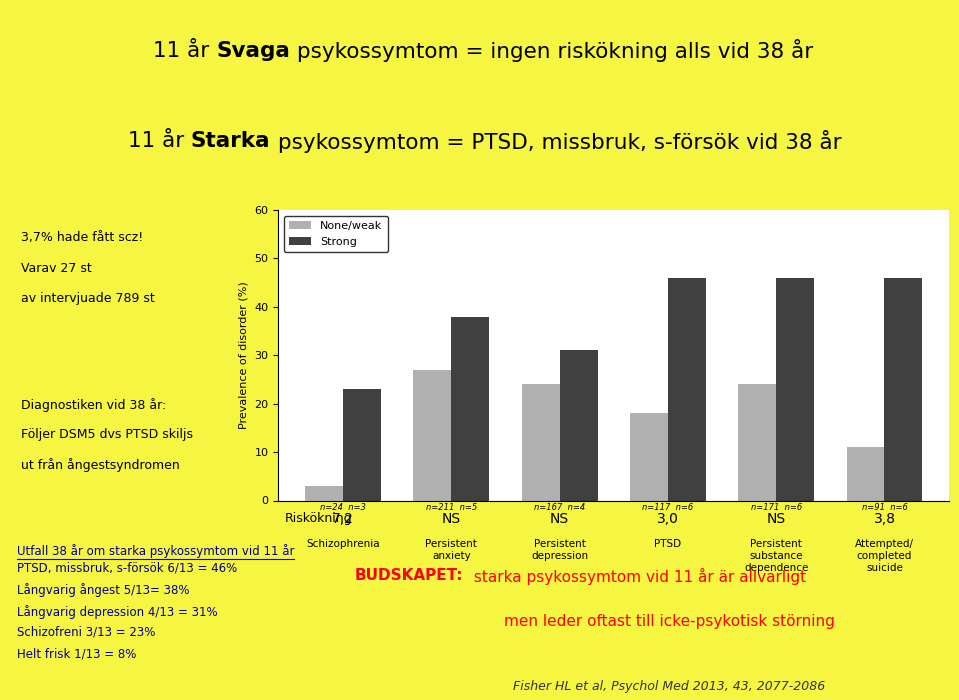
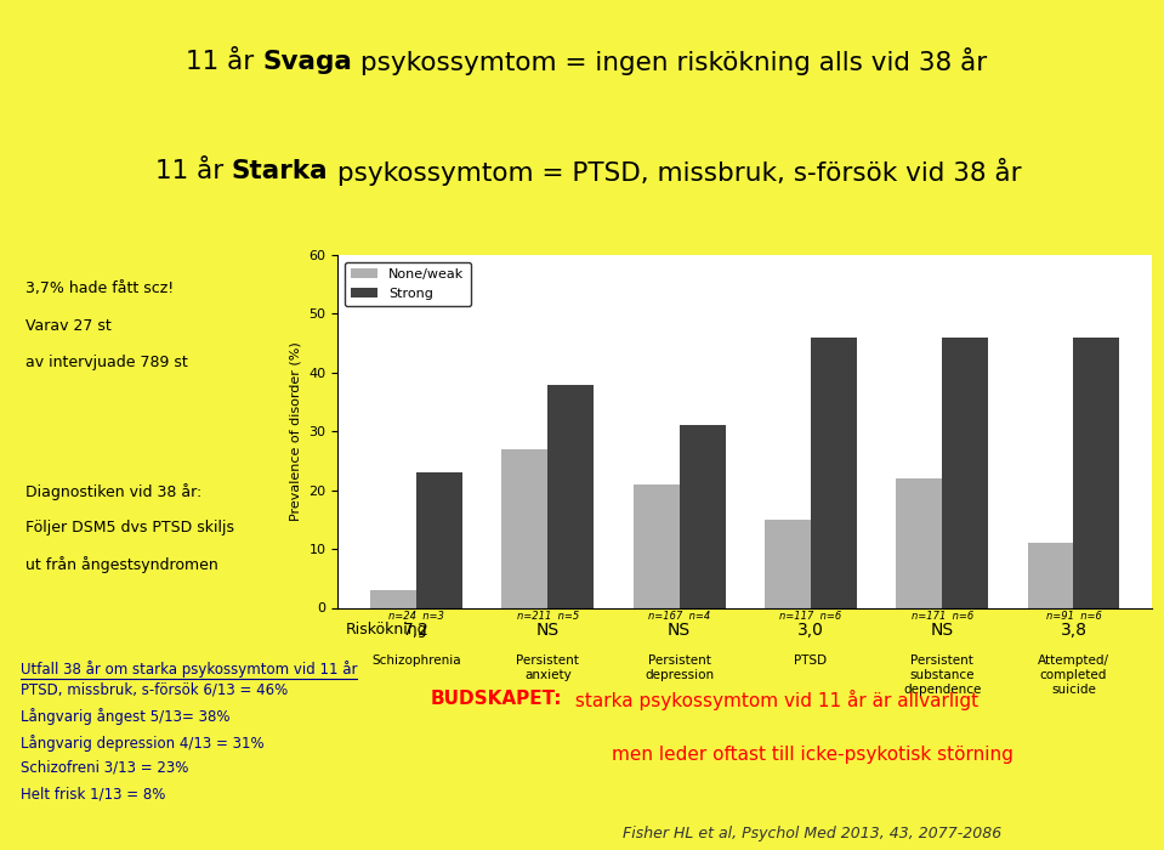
None/weak/Persistent depression: 24 -> 21
None/weak/PTSD: 18 -> 15
None/weak/Persistent substance dependence: 24 -> 22
